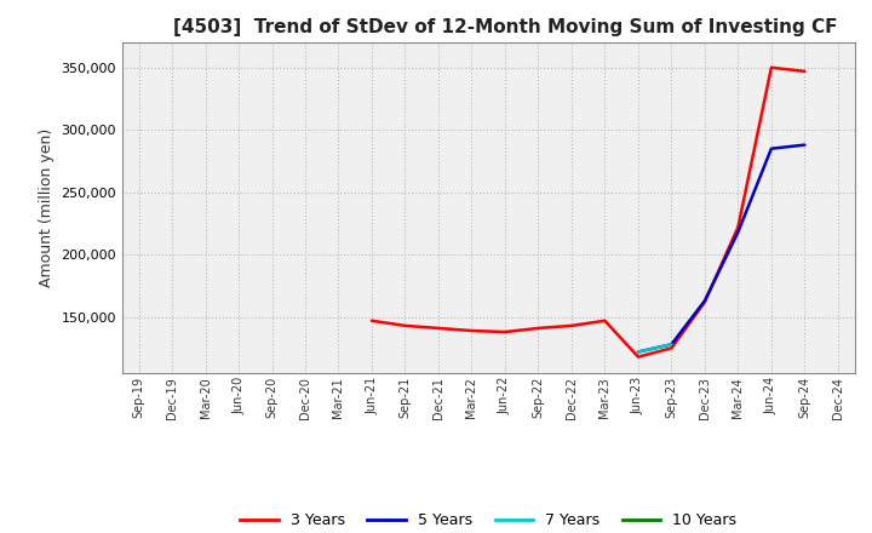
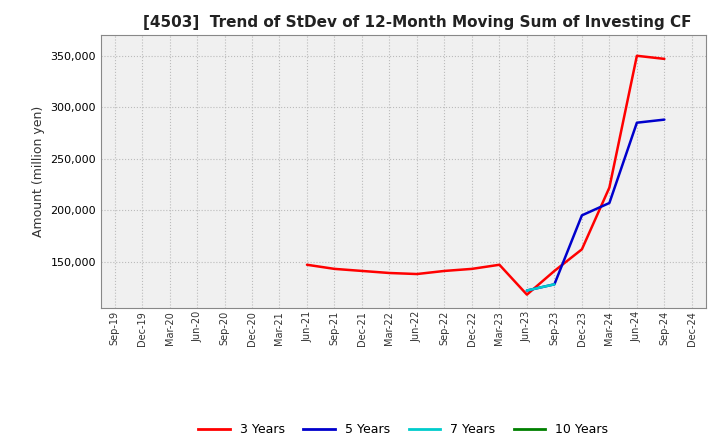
3 Years/Sep-23: 125,000 -> 141,000
5 Years/Dec-23: 163,000 -> 195,000
5 Years/Mar-24: 218,000 -> 207,000
